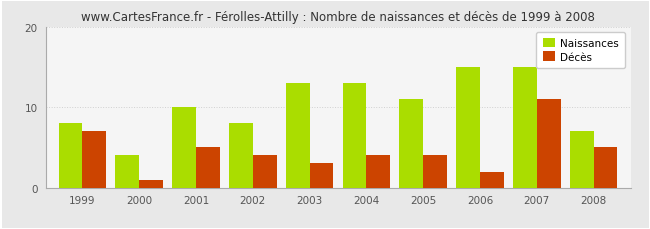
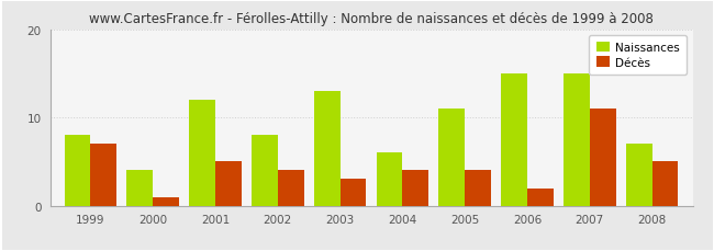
Naissances/2001: 10 -> 12
Naissances/2004: 13 -> 6
